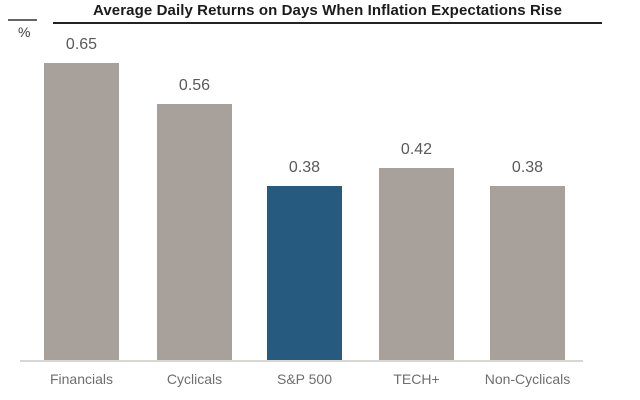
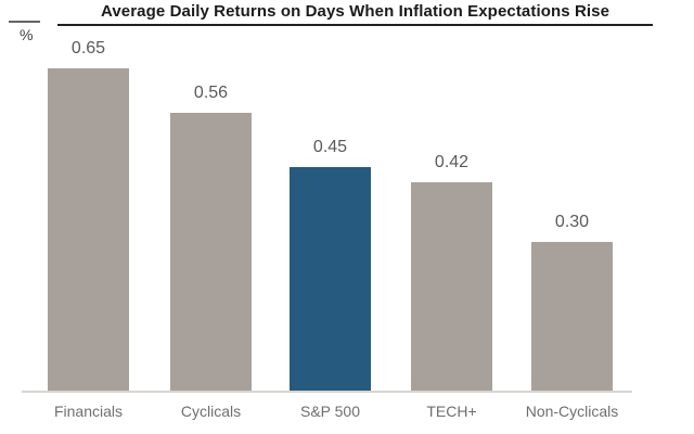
S&P 500: 0.38 -> 0.45
Non-Cyclicals: 0.38 -> 0.30
